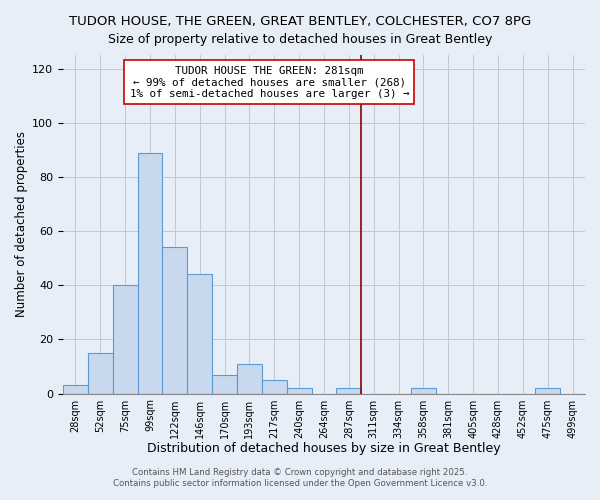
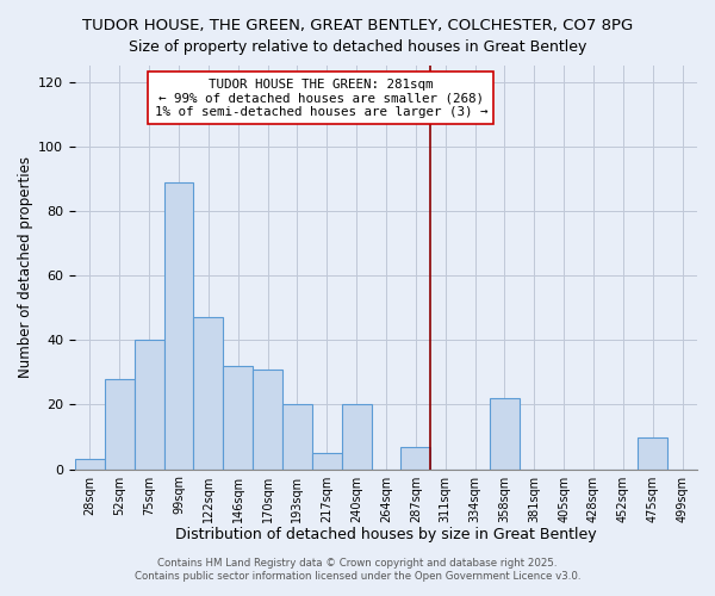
52sqm: 15 -> 28
122sqm: 54 -> 47
146sqm: 44 -> 32
170sqm: 7 -> 31
193sqm: 11 -> 20
240sqm: 2 -> 20
287sqm: 2 -> 7
358sqm: 2 -> 22
475sqm: 2 -> 10
